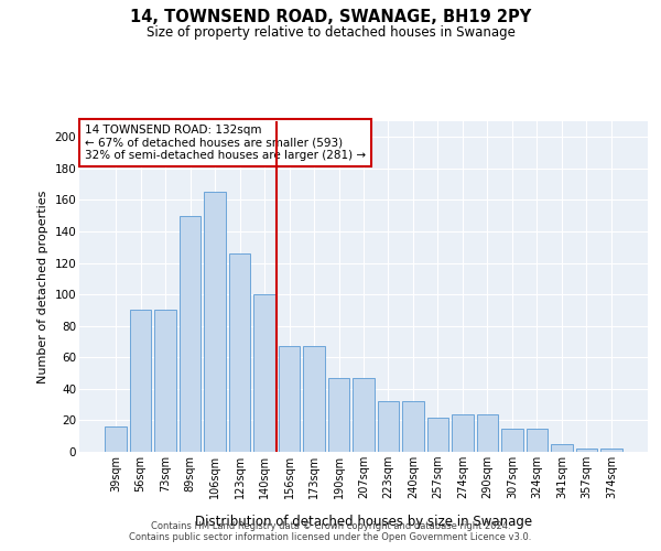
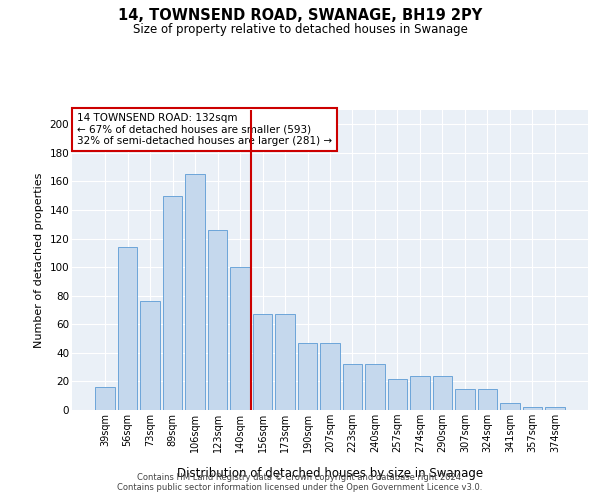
56sqm: 90 -> 114
73sqm: 90 -> 76
